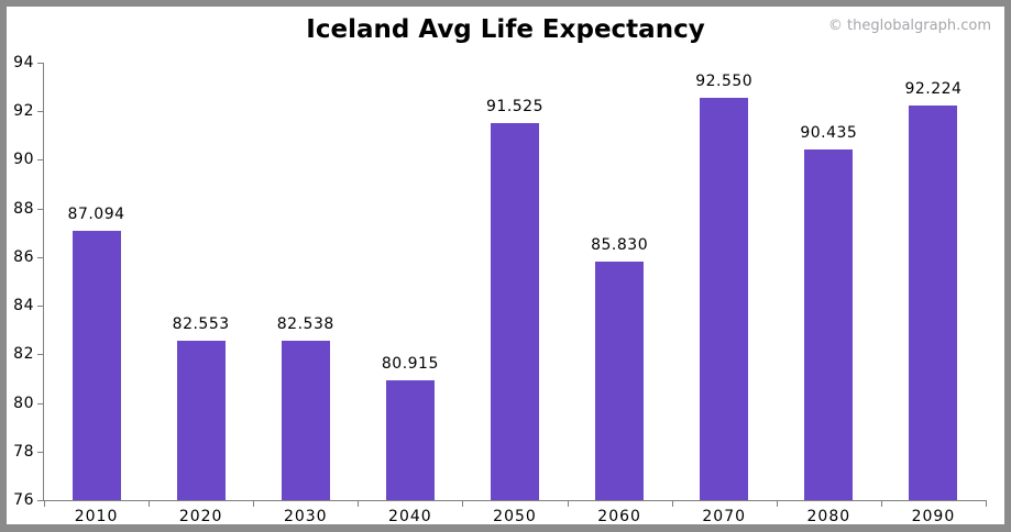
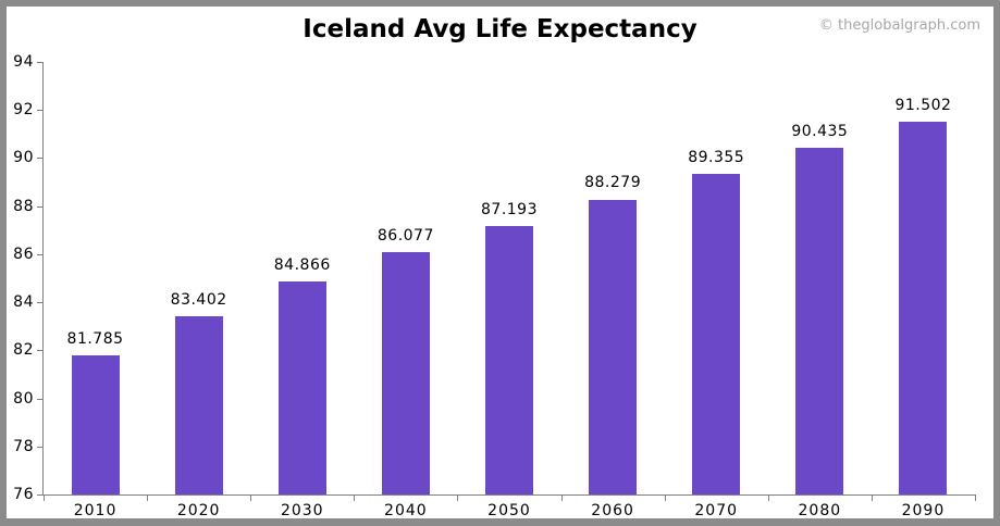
2010: 87.094 -> 81.785
2020: 82.553 -> 83.402
2030: 82.538 -> 84.866
2040: 80.915 -> 86.077
2050: 91.525 -> 87.193
2060: 85.830 -> 88.279
2070: 92.550 -> 89.355
2090: 92.224 -> 91.502
